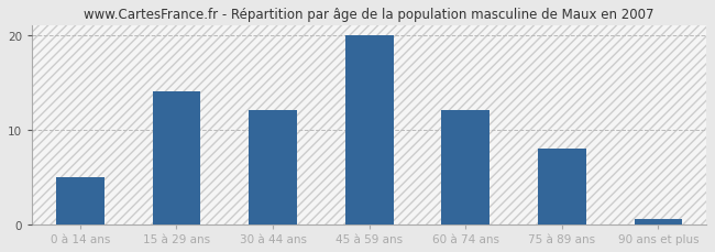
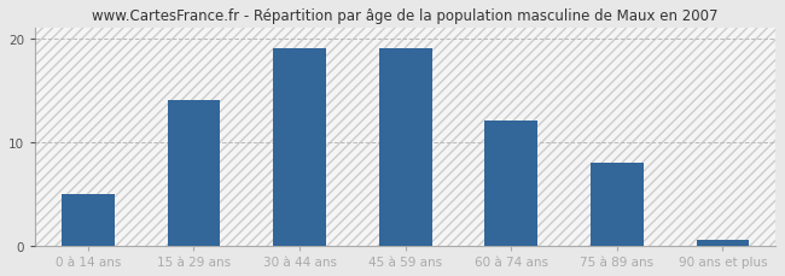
30 à 44 ans: 12.0 -> 19.0
45 à 59 ans: 20.0 -> 19.0
